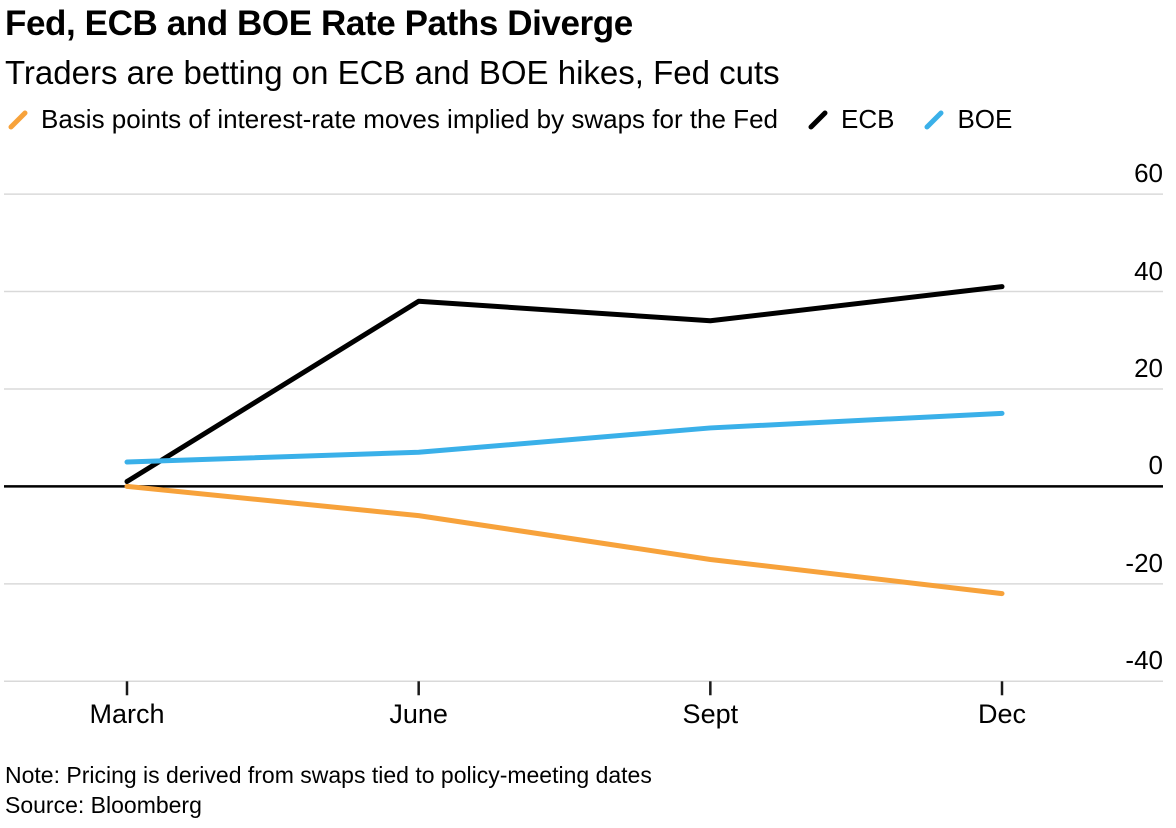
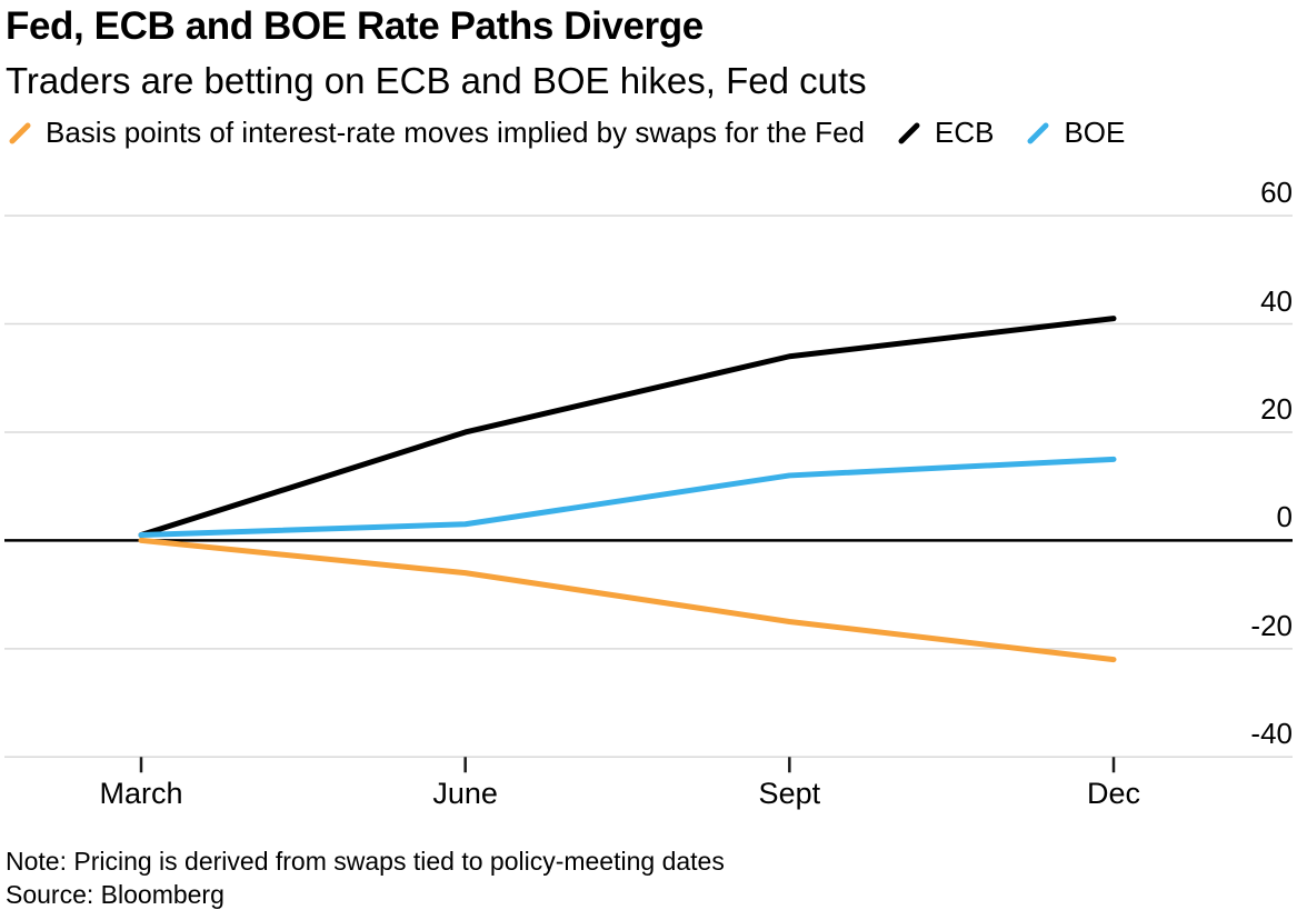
BOE/March: 5 -> 1
ECB/June: 38 -> 20
BOE/June: 7 -> 3
